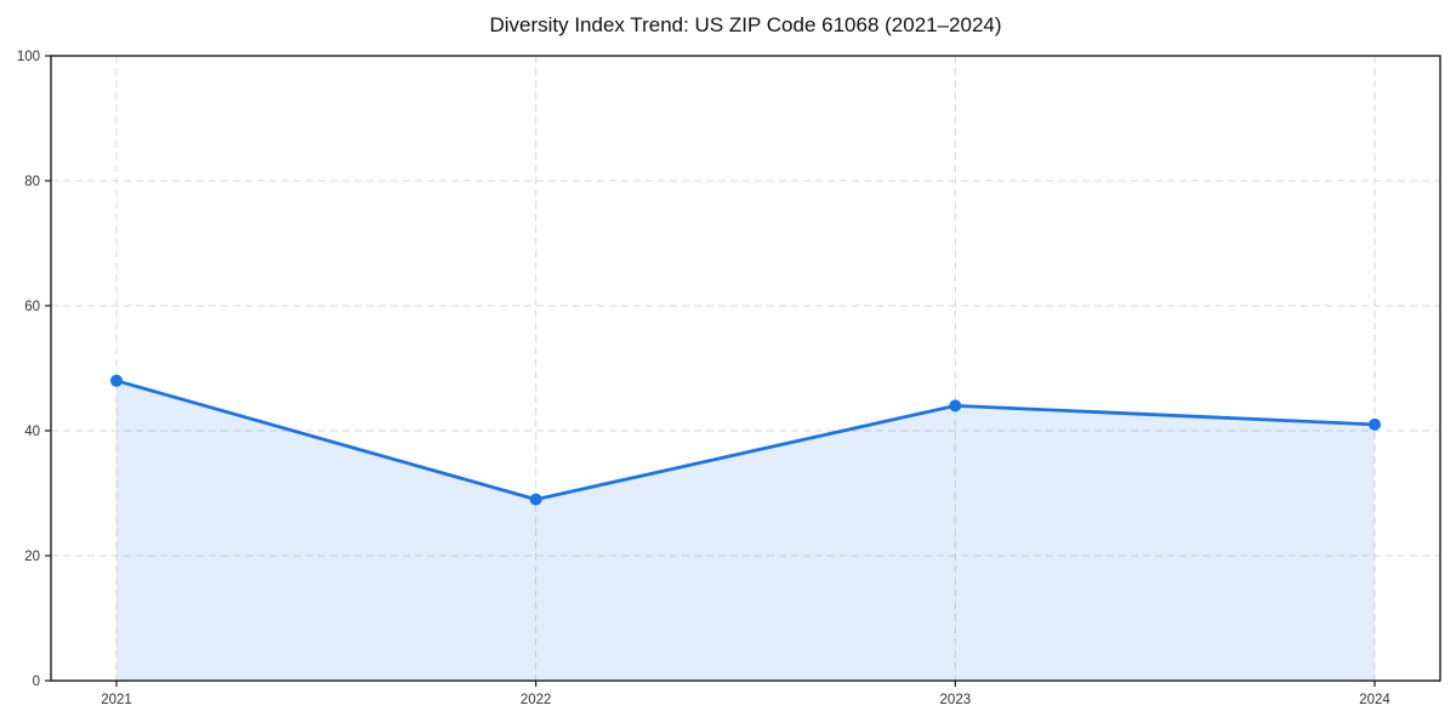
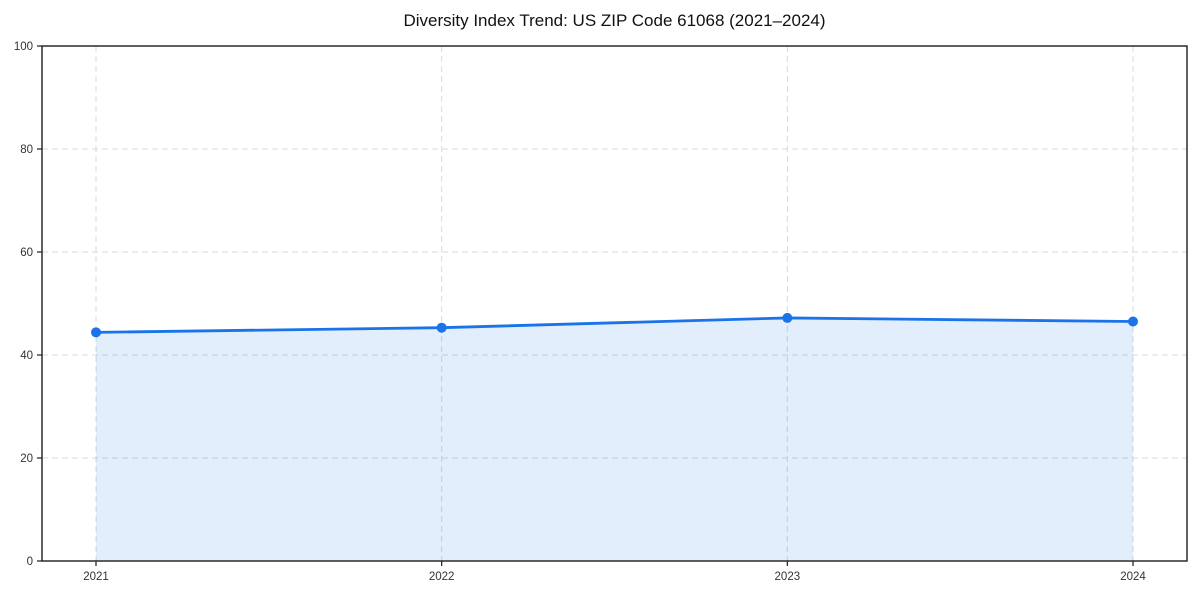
2021: 48 -> 44
2022: 29 -> 45
2023: 44 -> 47
2024: 41 -> 46
